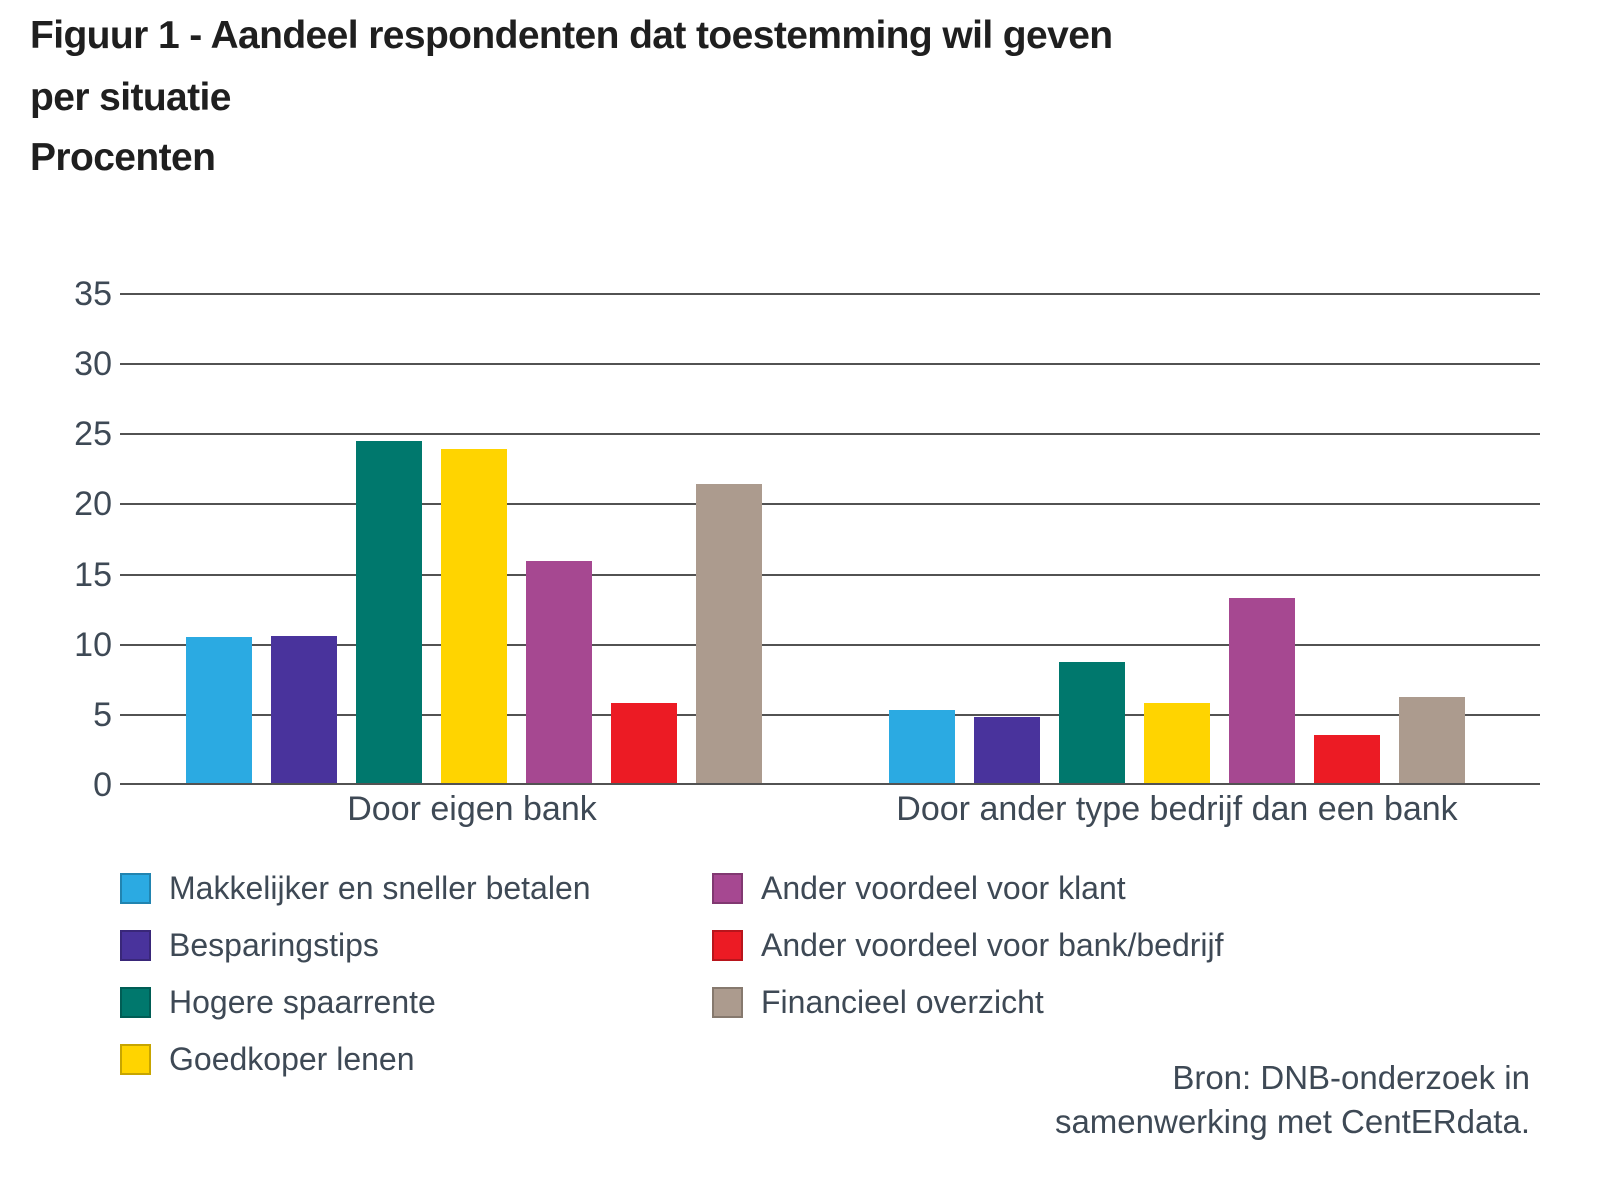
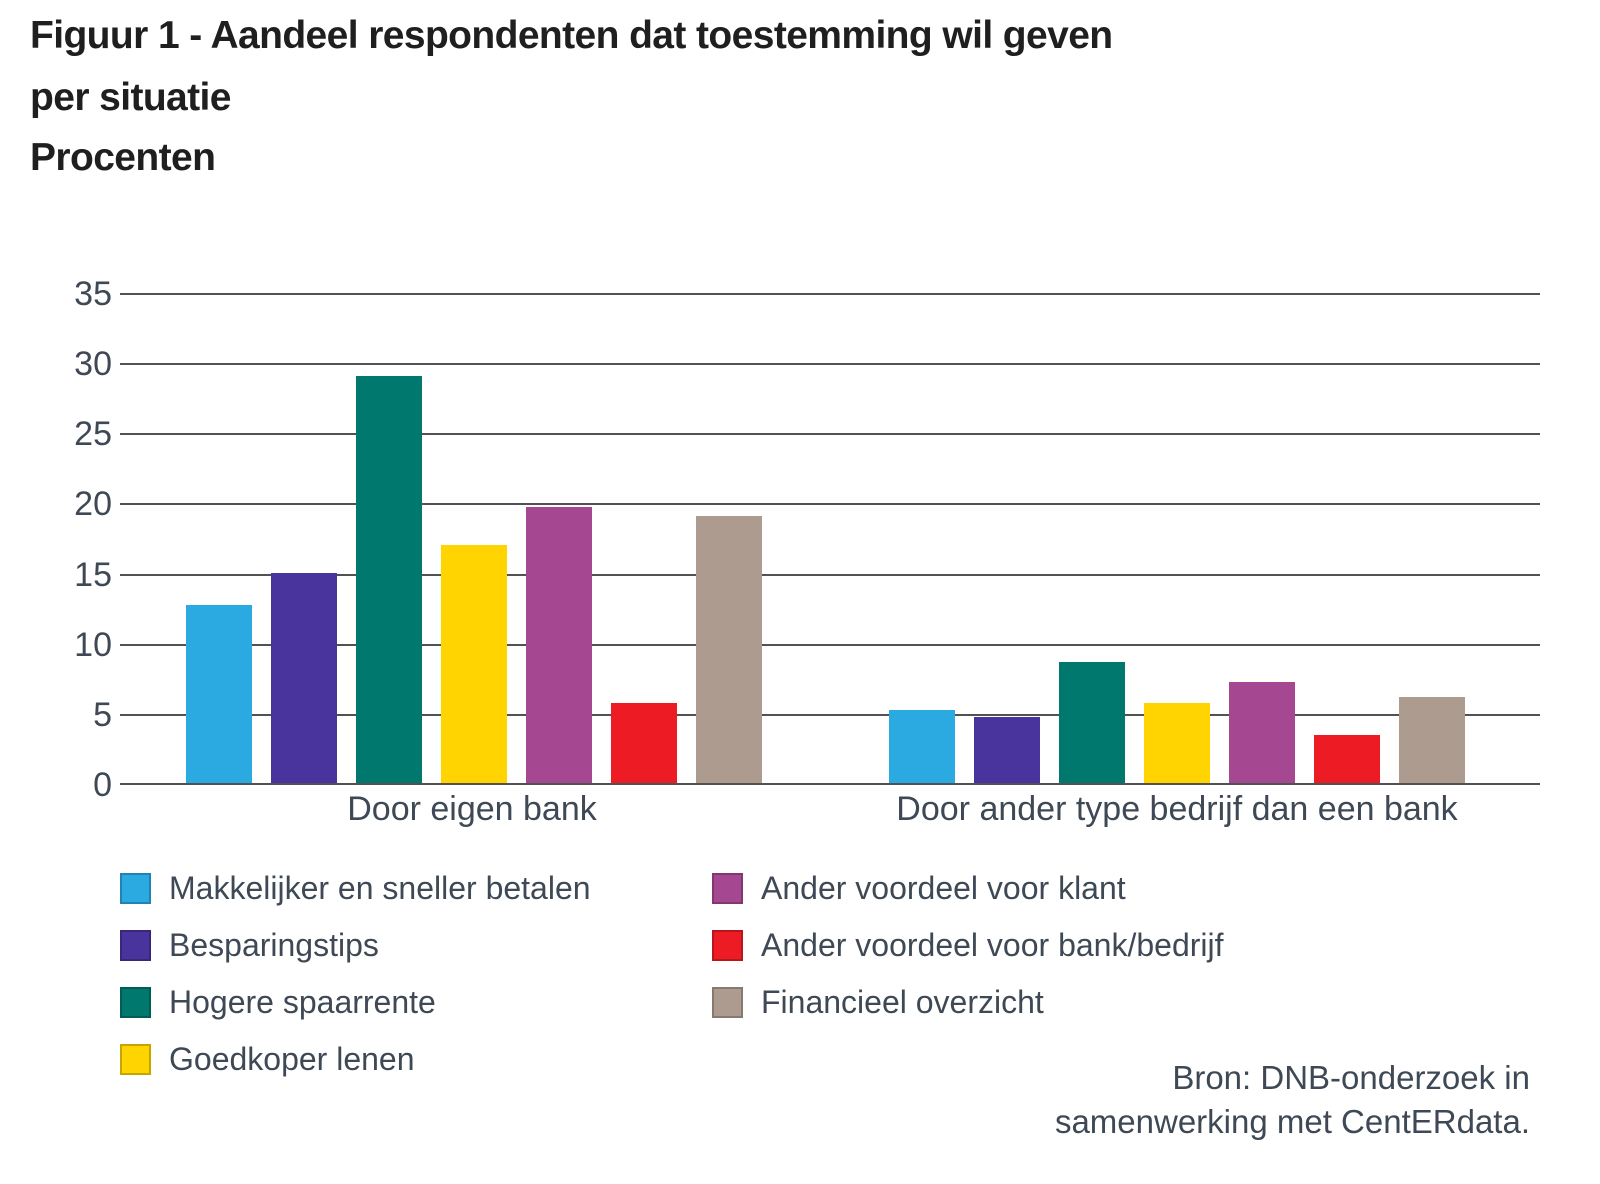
Makkelijker en sneller betalen/Door eigen bank: 10.4 -> 12.7
Besparingstips/Door eigen bank: 10.5 -> 15.0
Hogere spaarrente/Door eigen bank: 24.4 -> 29.0
Goedkoper lenen/Door eigen bank: 23.8 -> 17.0
Ander voordeel voor klant/Door eigen bank: 15.8 -> 19.7
Financieel overzicht/Door eigen bank: 21.3 -> 19.0
Ander voordeel voor klant/Door ander type bedrijf dan een bank: 13.2 -> 7.2
